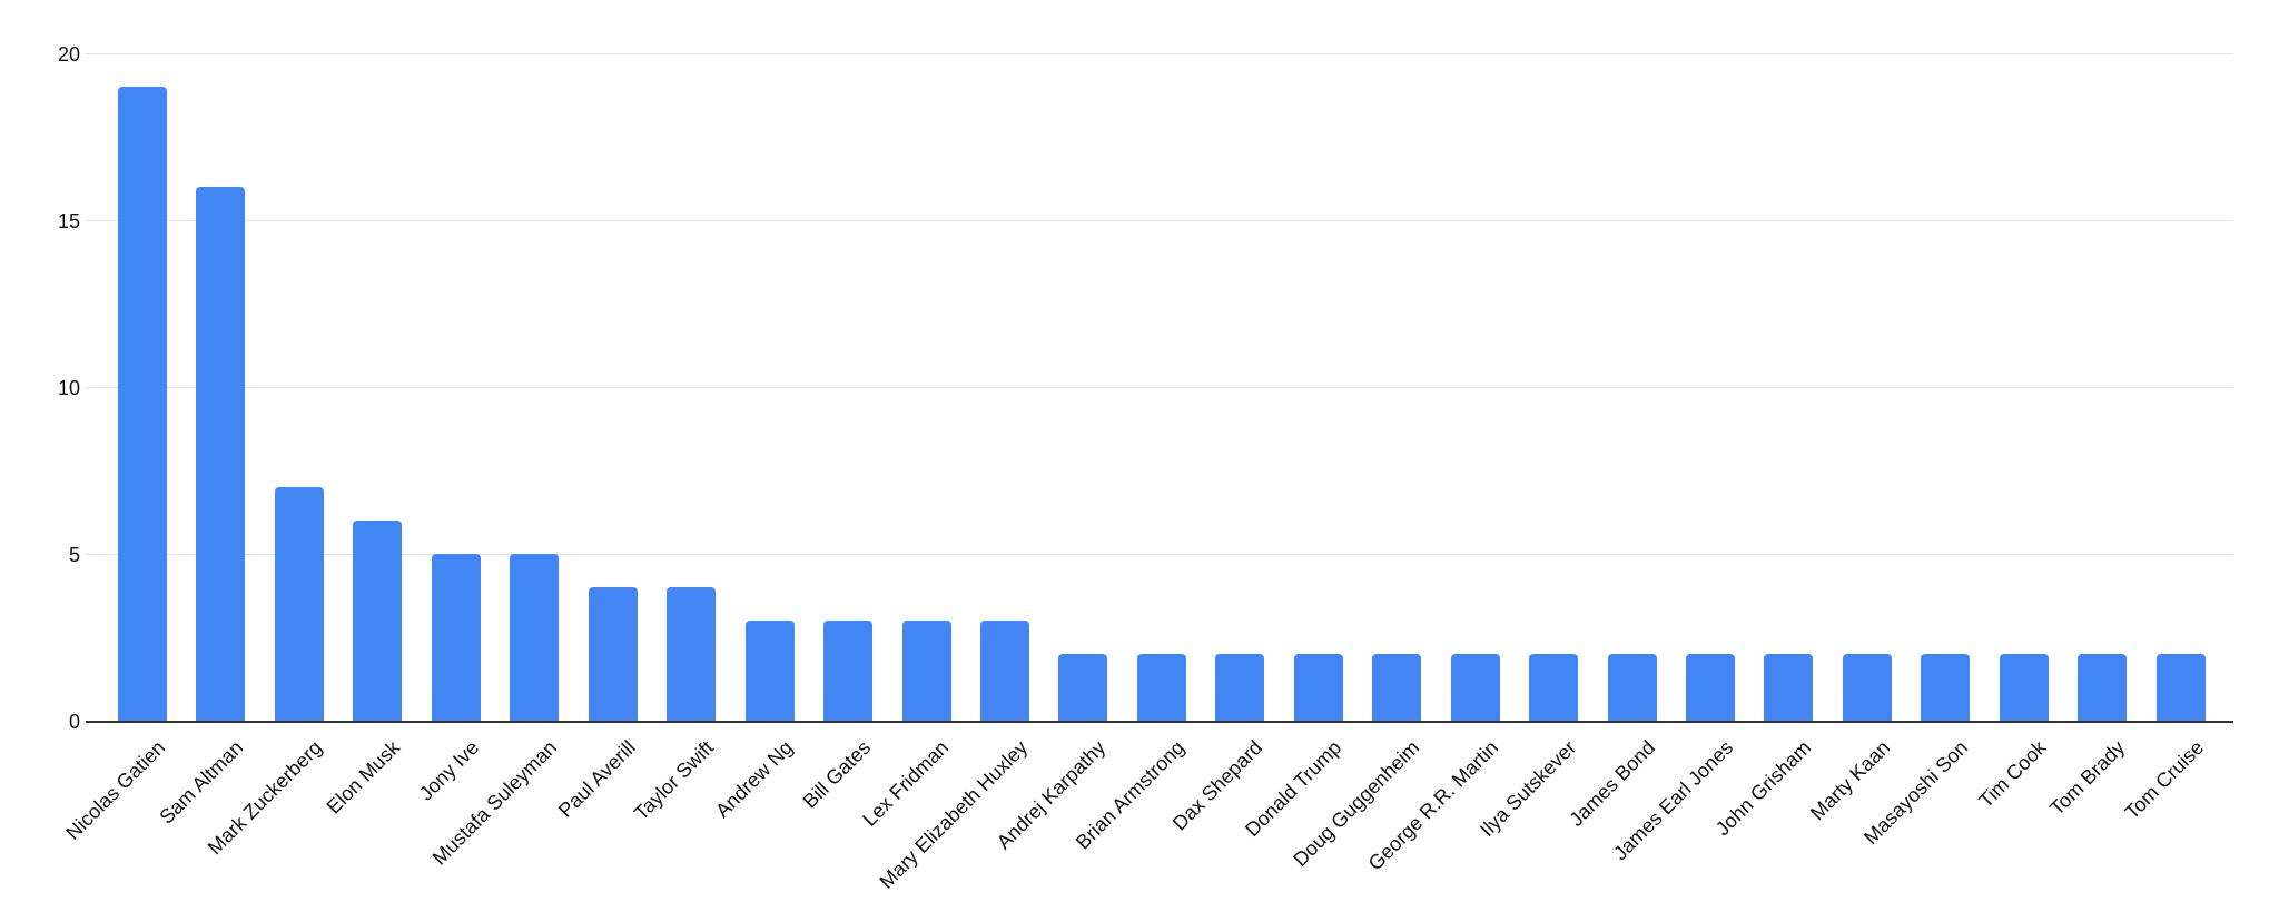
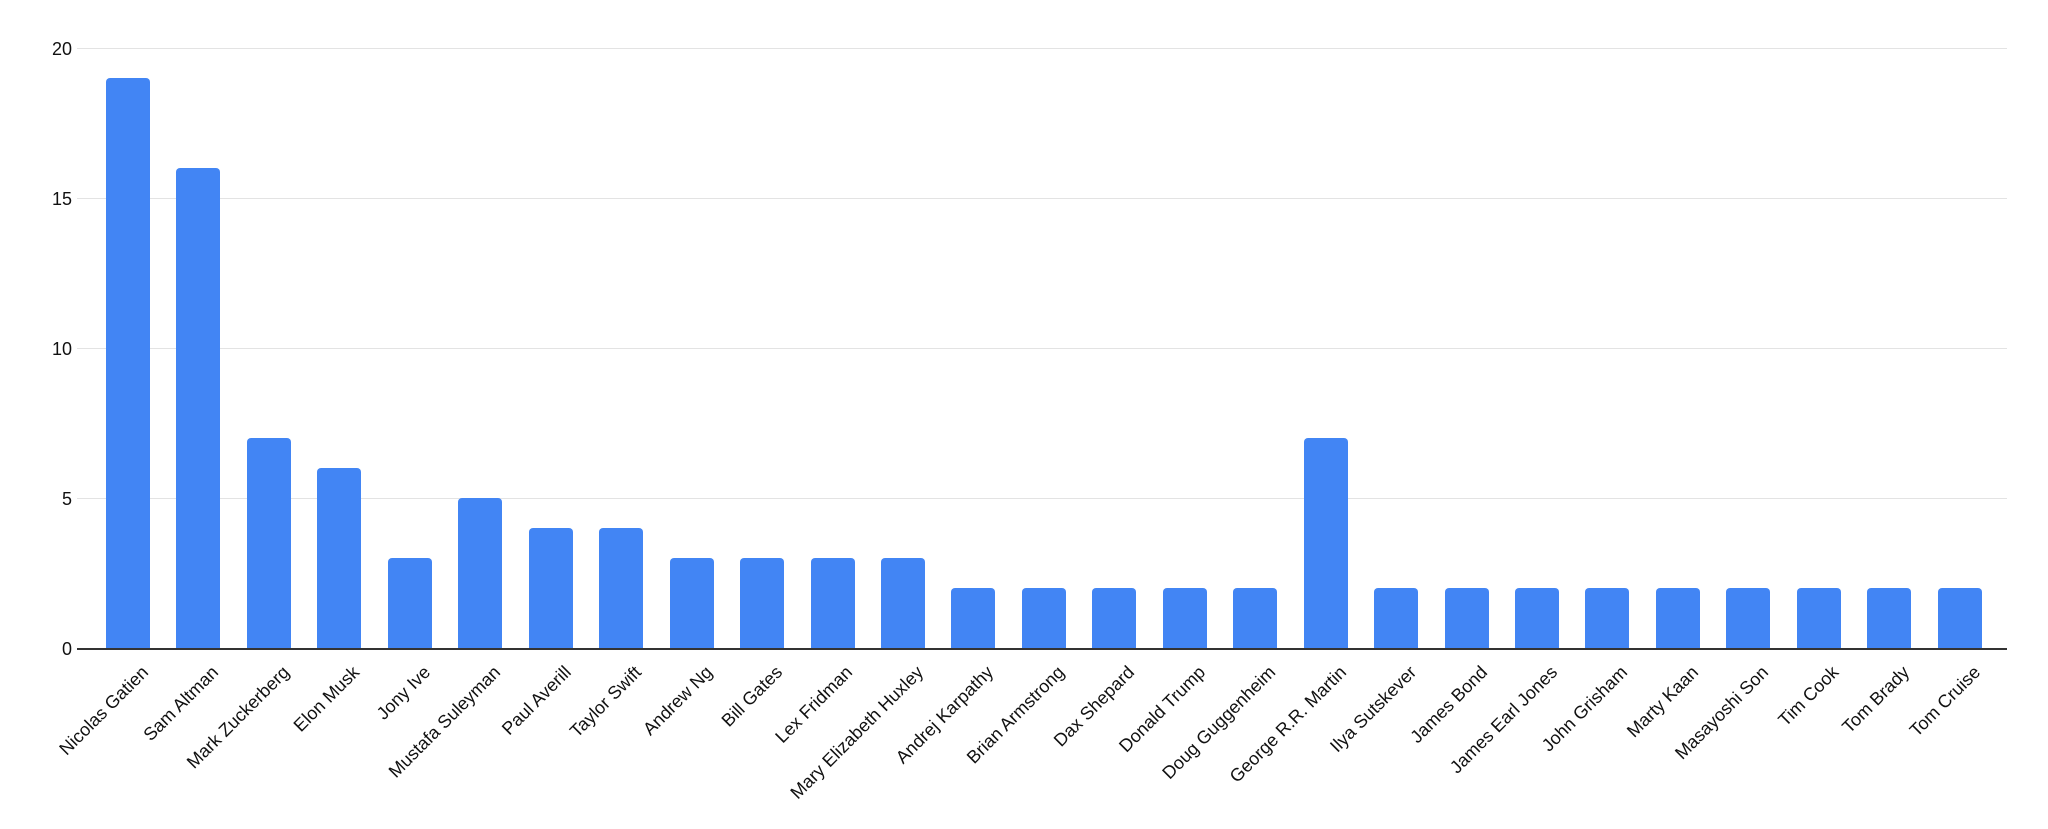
Jony Ive: 5 -> 3
George R.R. Martin: 2 -> 7
